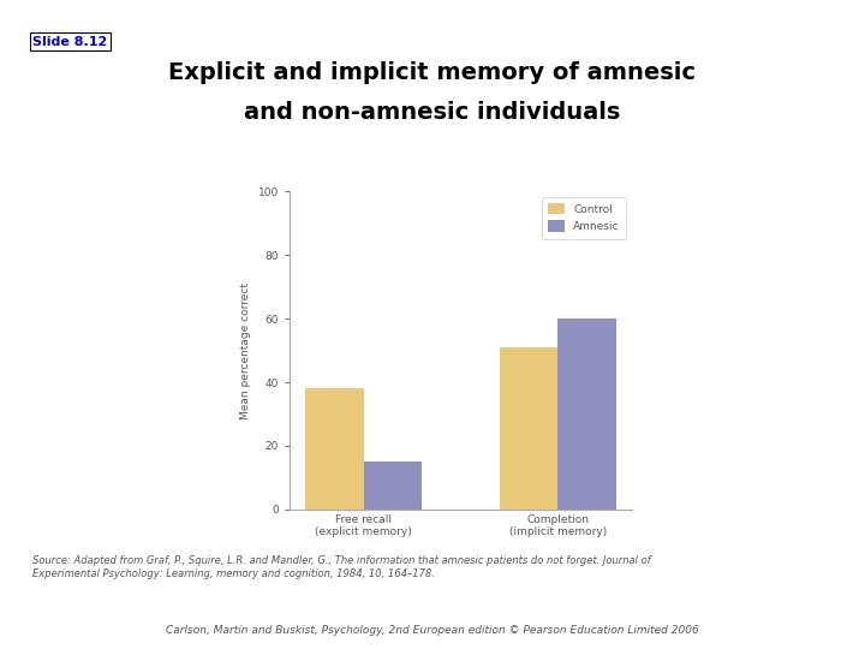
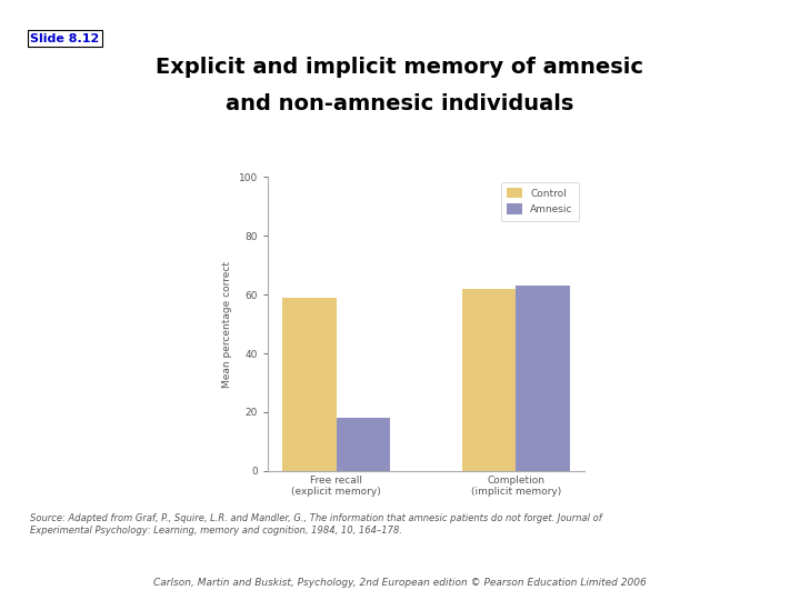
Control/Free recall (explicit memory): 38 -> 59
Amnesic/Free recall (explicit memory): 15 -> 18
Control/Completion (implicit memory): 51 -> 62
Amnesic/Completion (implicit memory): 60 -> 63
